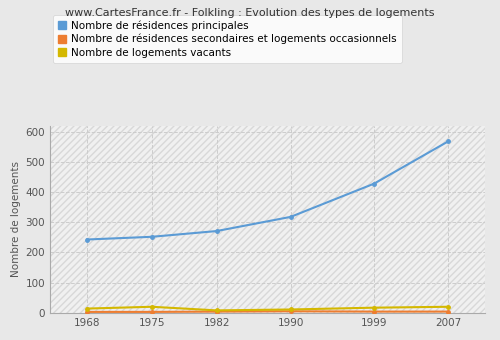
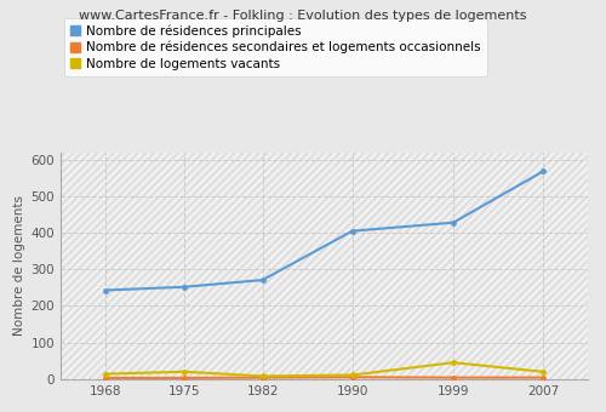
Nombre de résidences principales/1990: 318 -> 405
Nombre de logements vacants/1999: 17 -> 45
